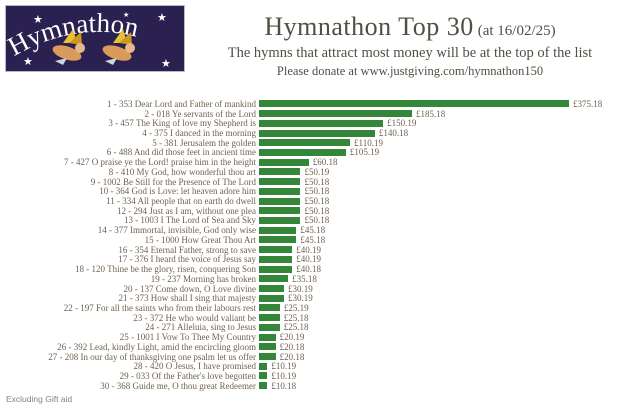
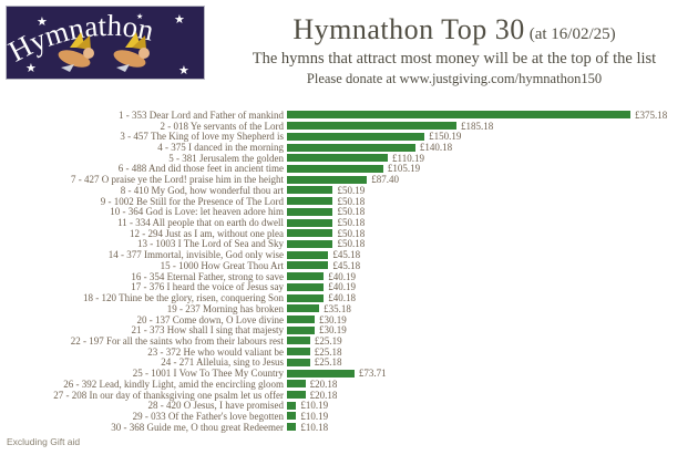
7 - 427 O praise ye the Lord! praise him in the height: £60.18 -> £87.40
25 - 1001 I Vow To Thee My Country: £20.19 -> £73.71
